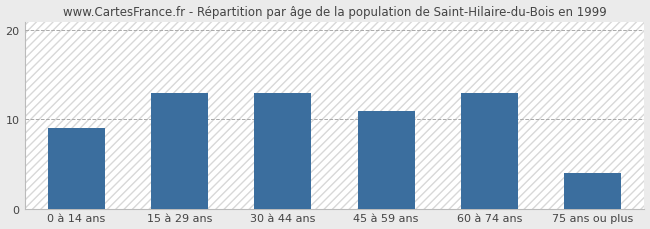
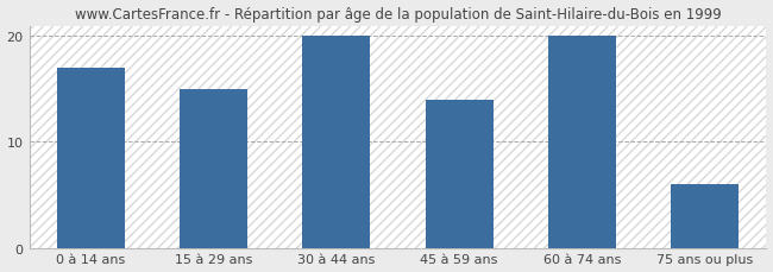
0 à 14 ans: 9 -> 17
15 à 29 ans: 13 -> 15
30 à 44 ans: 13 -> 20
45 à 59 ans: 11 -> 14
60 à 74 ans: 13 -> 20
75 ans ou plus: 4 -> 6
